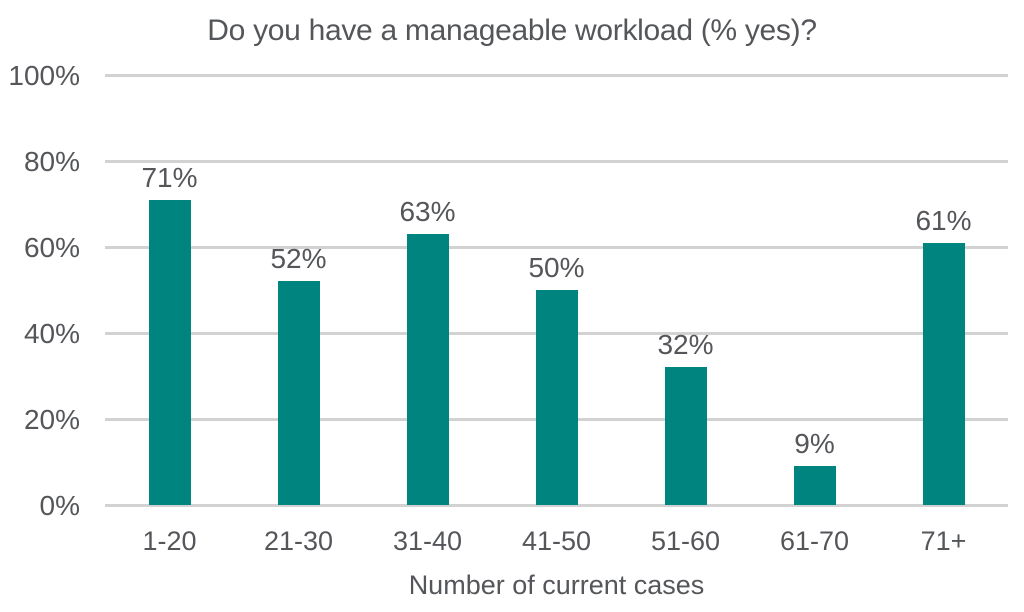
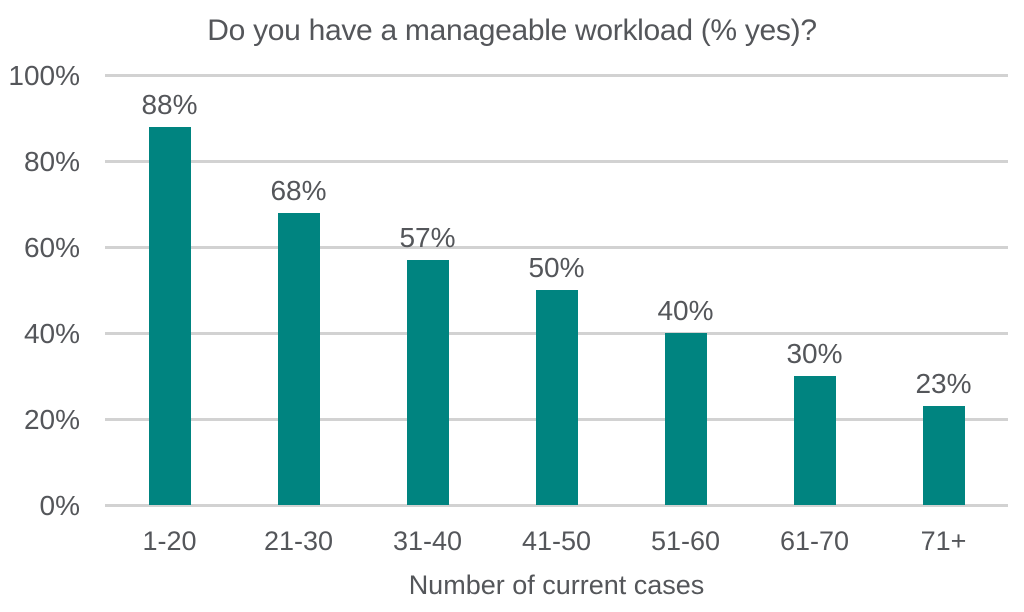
1-20: 71% -> 88%
21-30: 52% -> 68%
31-40: 63% -> 57%
51-60: 32% -> 40%
61-70: 9% -> 30%
71+: 61% -> 23%
